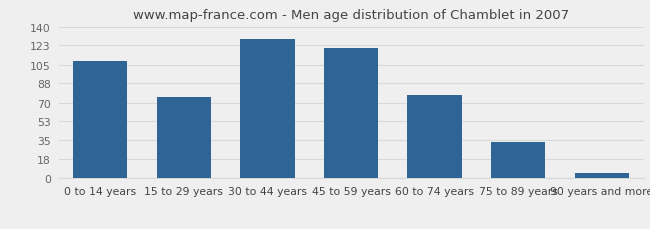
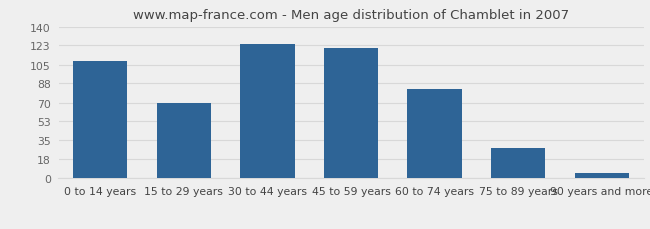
15 to 29 years: 75 -> 70
30 to 44 years: 129 -> 124
60 to 74 years: 77 -> 82
75 to 89 years: 34 -> 28
